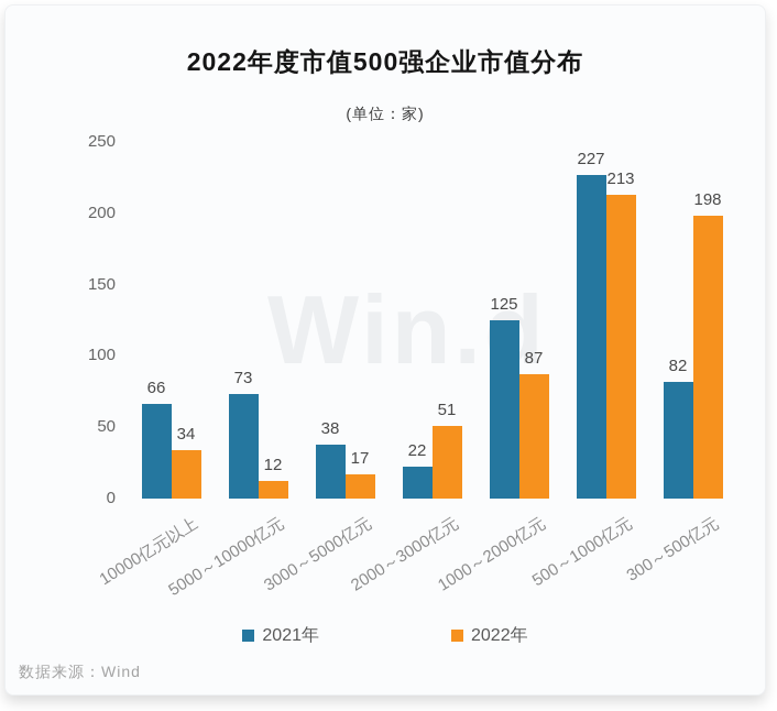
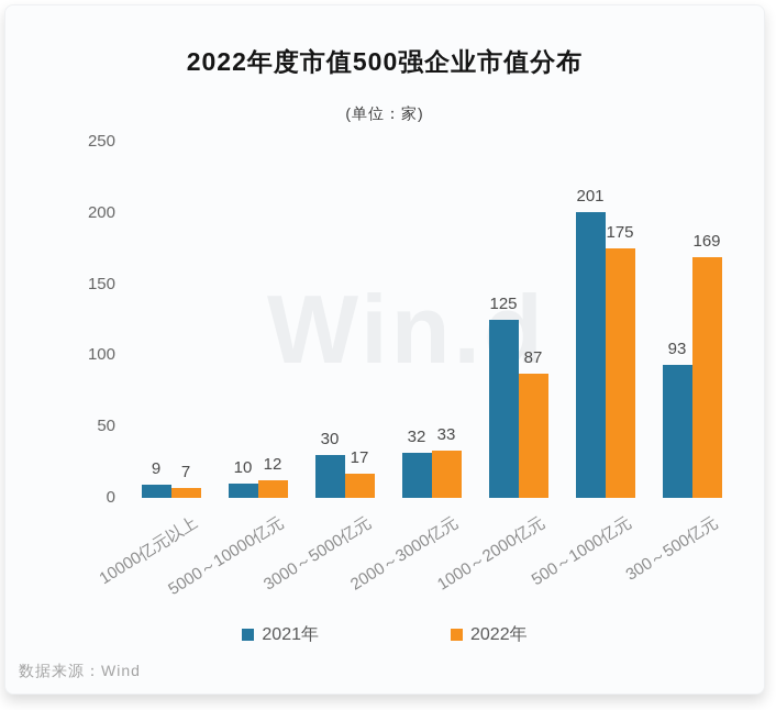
2021年/10000亿元以上: 66 -> 9
2022年/10000亿元以上: 34 -> 7
2021年/5000～10000亿元: 73 -> 10
2021年/3000～5000亿元: 38 -> 30
2021年/2000～3000亿元: 22 -> 32
2022年/2000～3000亿元: 51 -> 33
2021年/500～1000亿元: 227 -> 201
2022年/500～1000亿元: 213 -> 175
2021年/300～500亿元: 82 -> 93
2022年/300～500亿元: 198 -> 169
